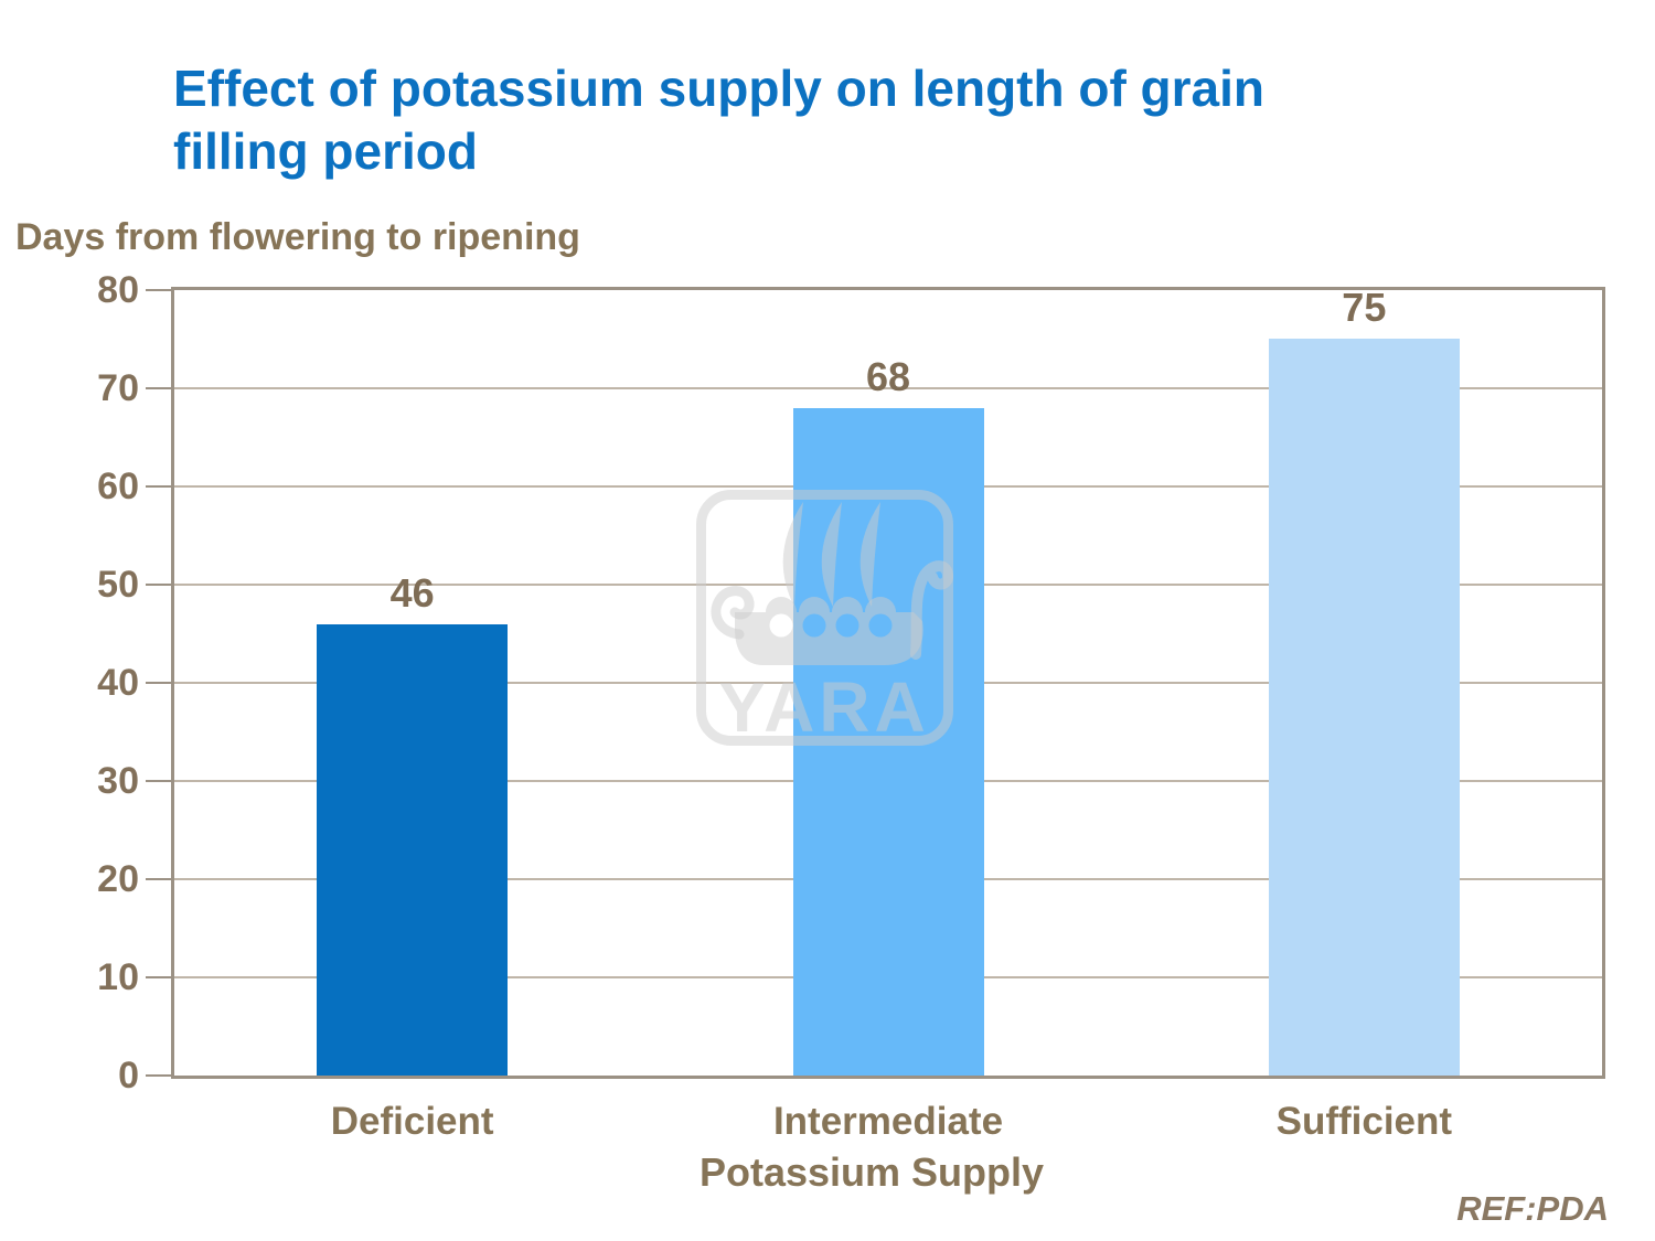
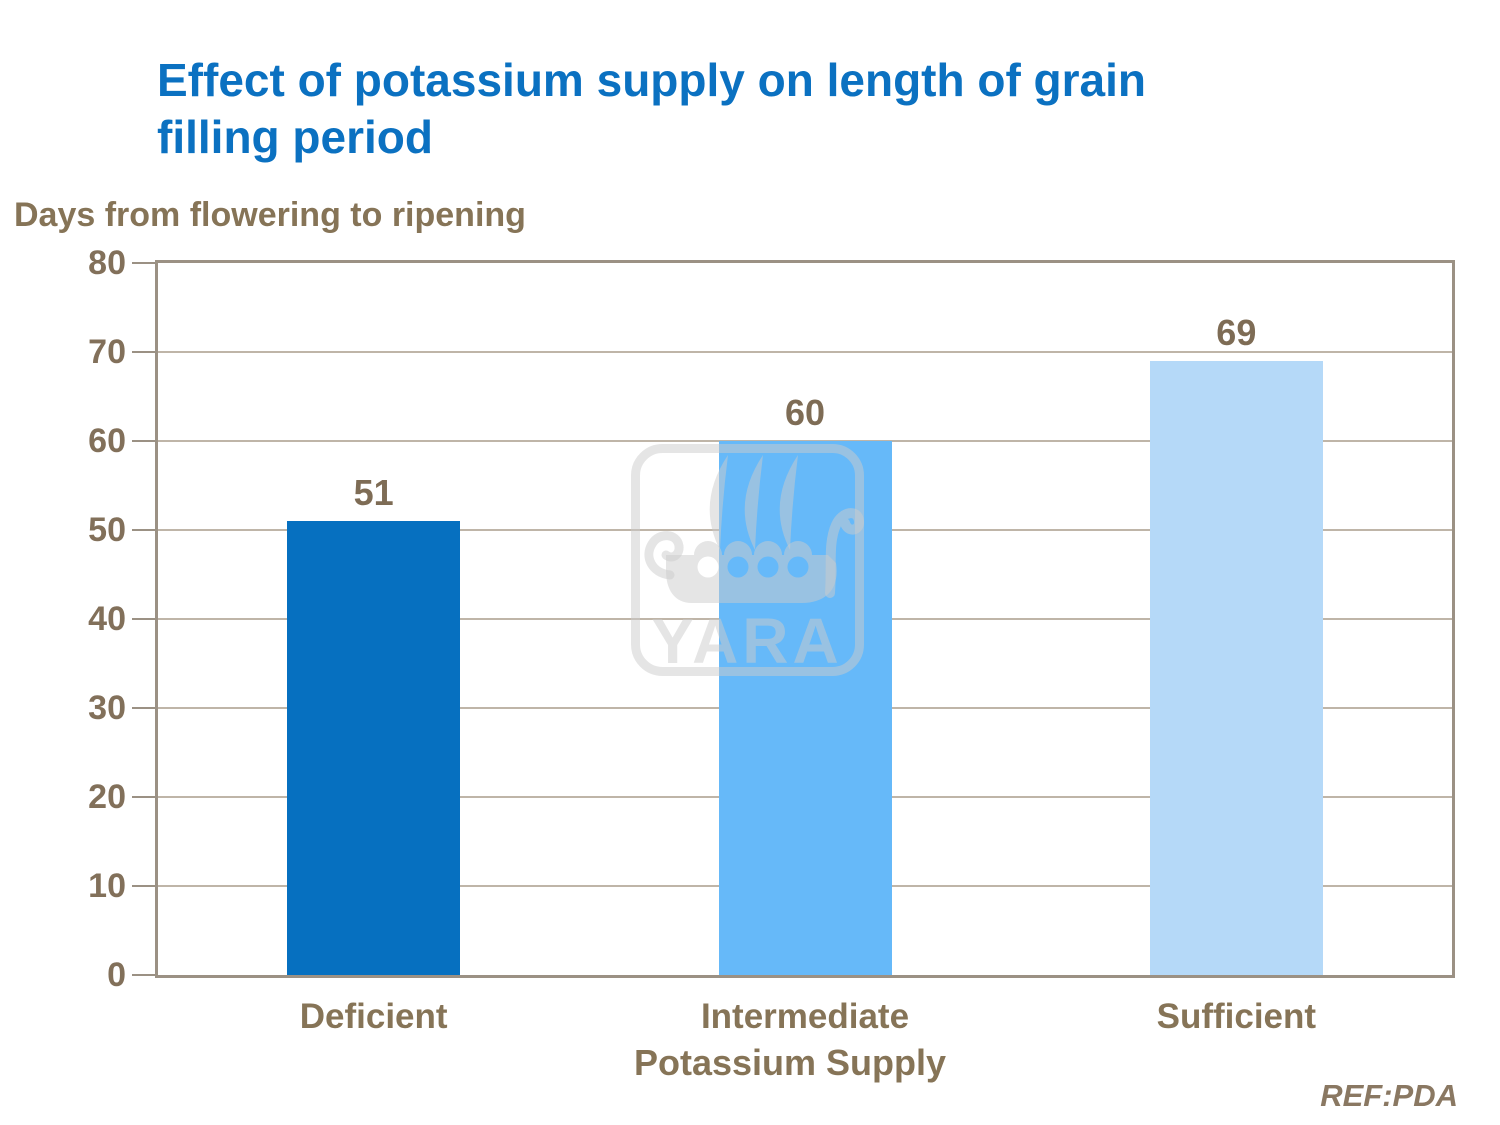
Deficient: 46 -> 51
Intermediate: 68 -> 60
Sufficient: 75 -> 69
